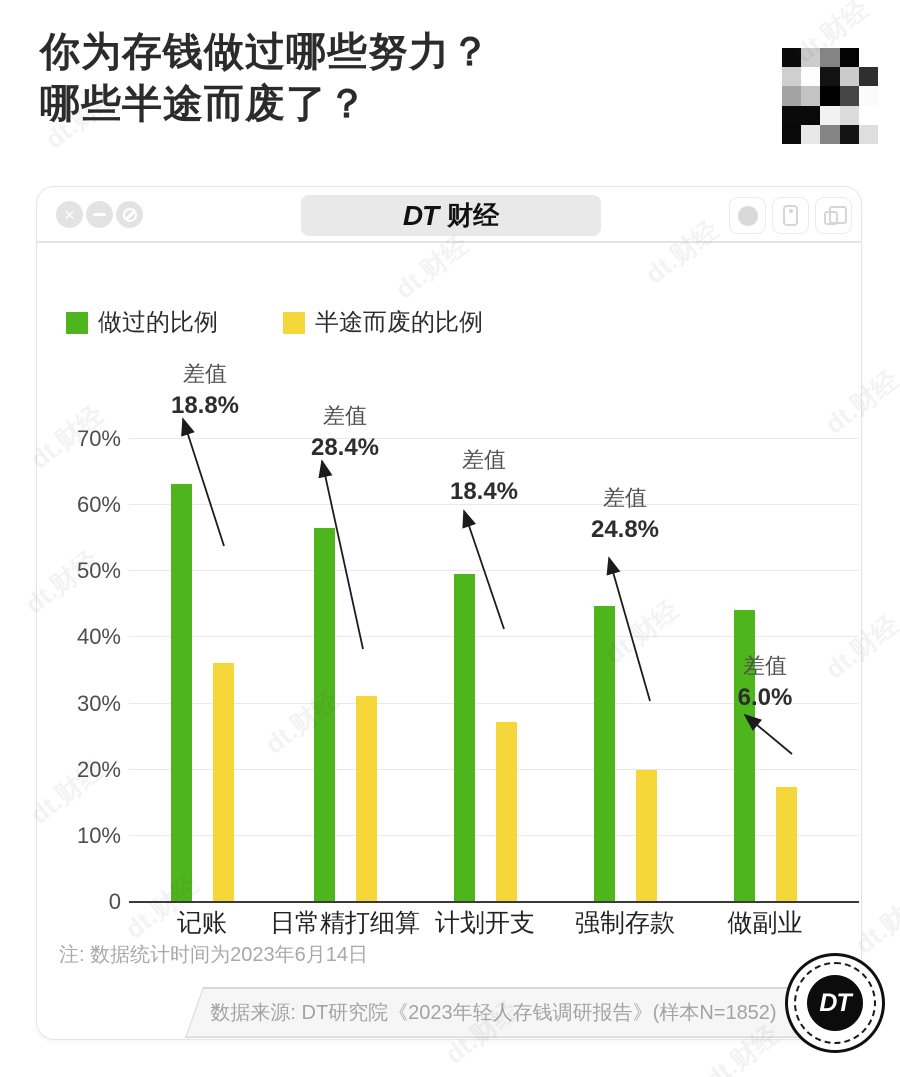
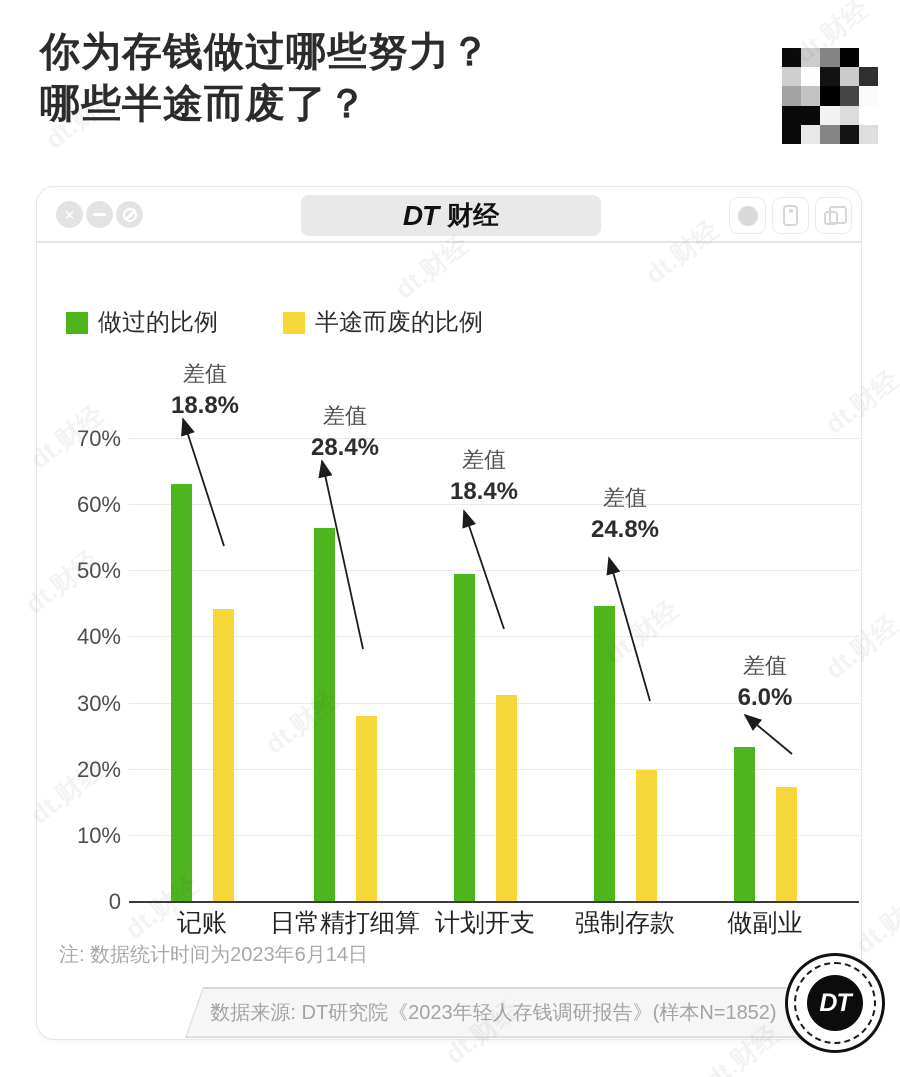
半途而废的比例/记账: 36% -> 44%
半途而废的比例/日常精打细算: 31% -> 28%
半途而废的比例/计划开支: 27% -> 31%
做过的比例/做副业: 44% -> 23%
